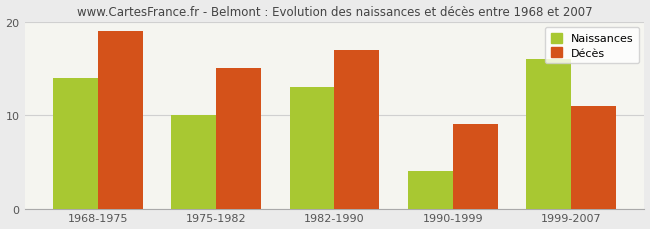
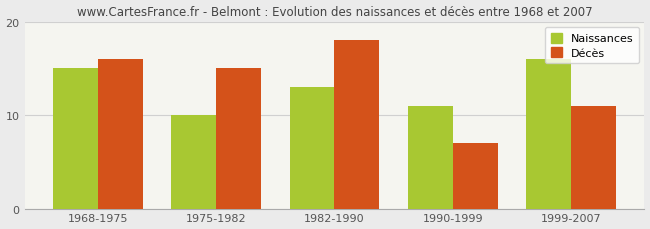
Naissances/1968-1975: 14 -> 15
Décès/1968-1975: 19 -> 16
Décès/1982-1990: 17 -> 18
Naissances/1990-1999: 4 -> 11
Décès/1990-1999: 9 -> 7
